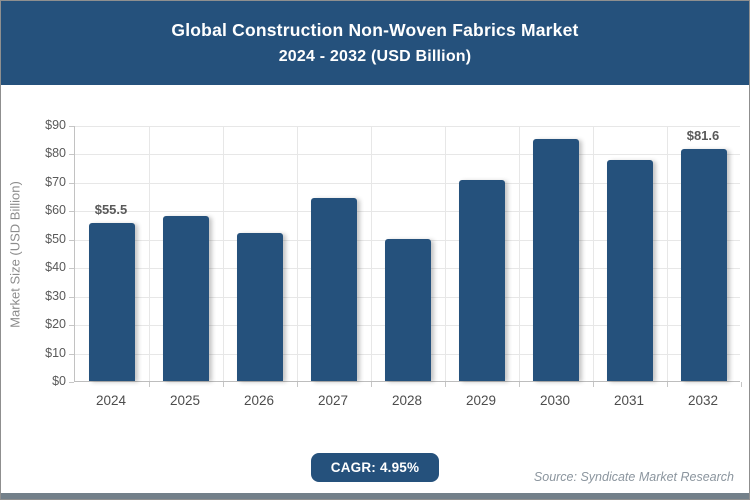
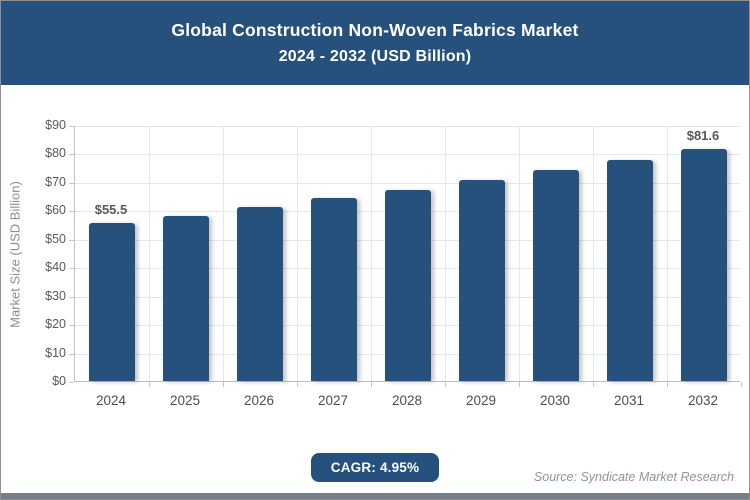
2026: $52 -> $61
2028: $50 -> $67
2030: $85 -> $74
